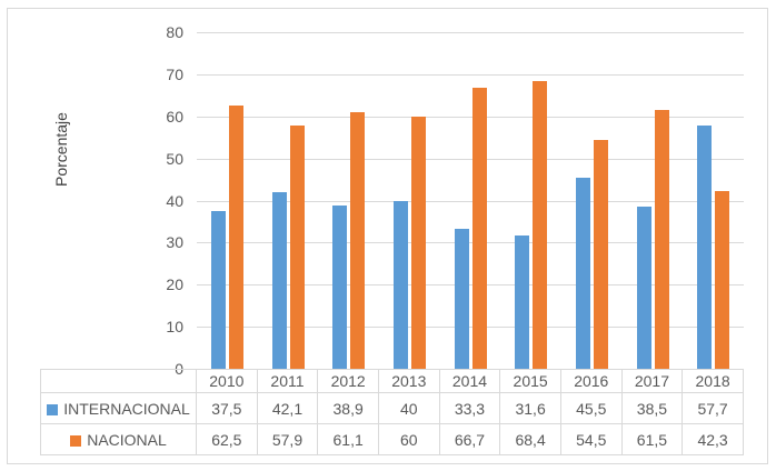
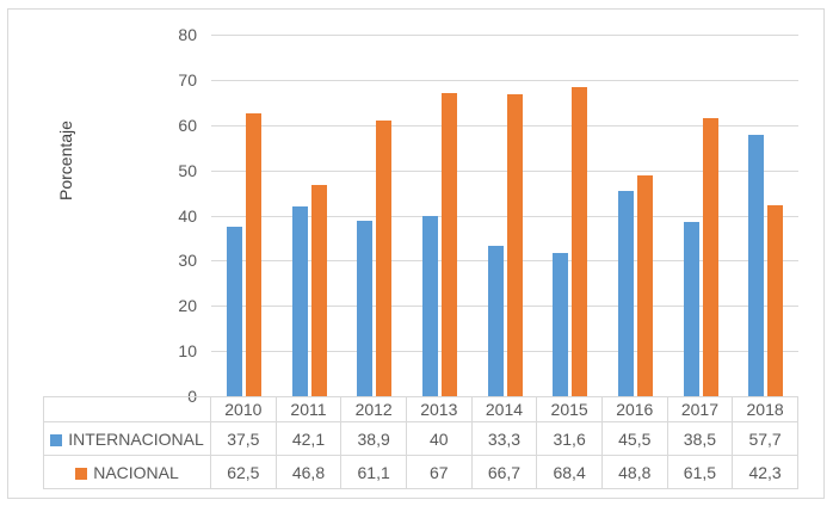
NACIONAL/2011: 57,9 -> 46,8
NACIONAL/2013: 60 -> 67
NACIONAL/2016: 54,5 -> 48,8
